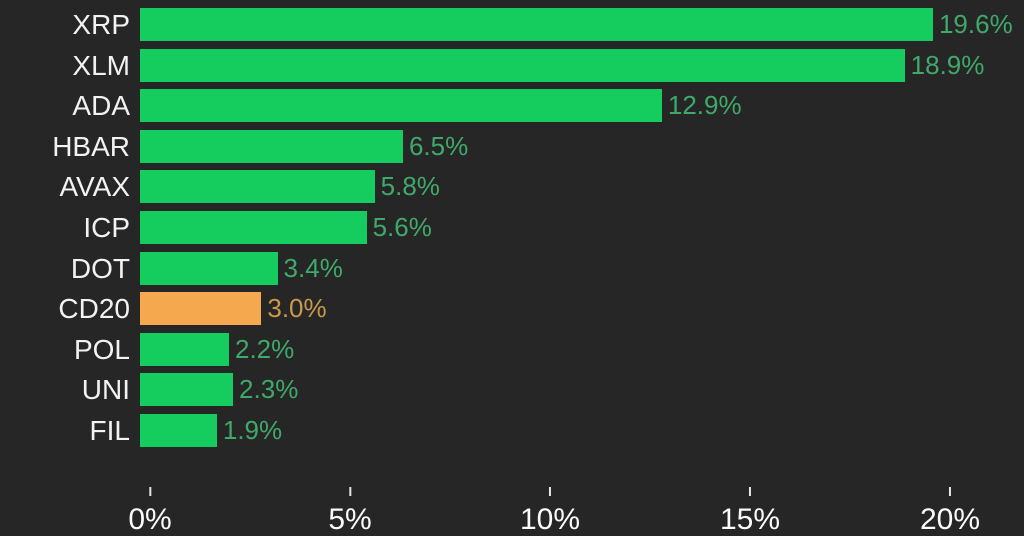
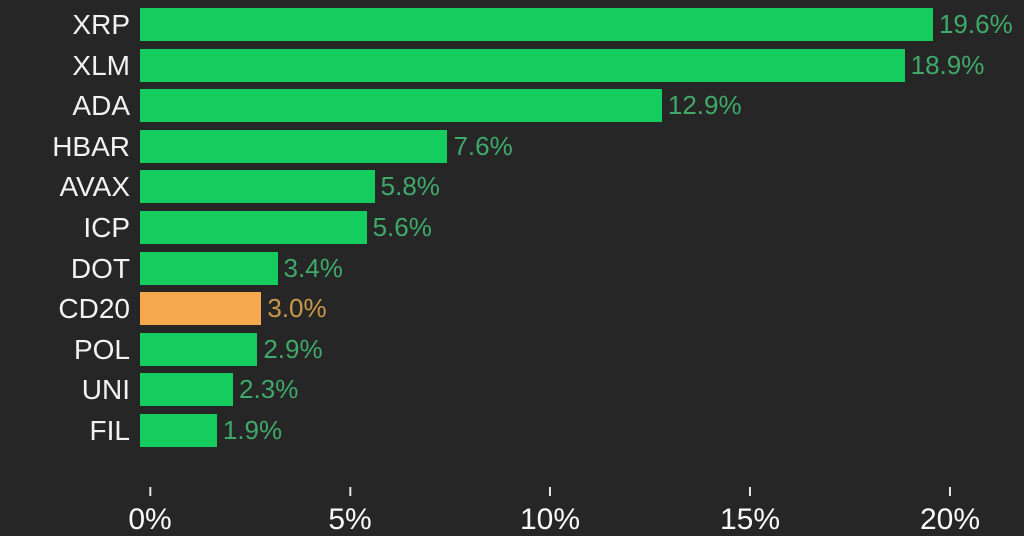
HBAR: 6.5% -> 7.6%
POL: 2.2% -> 2.9%
